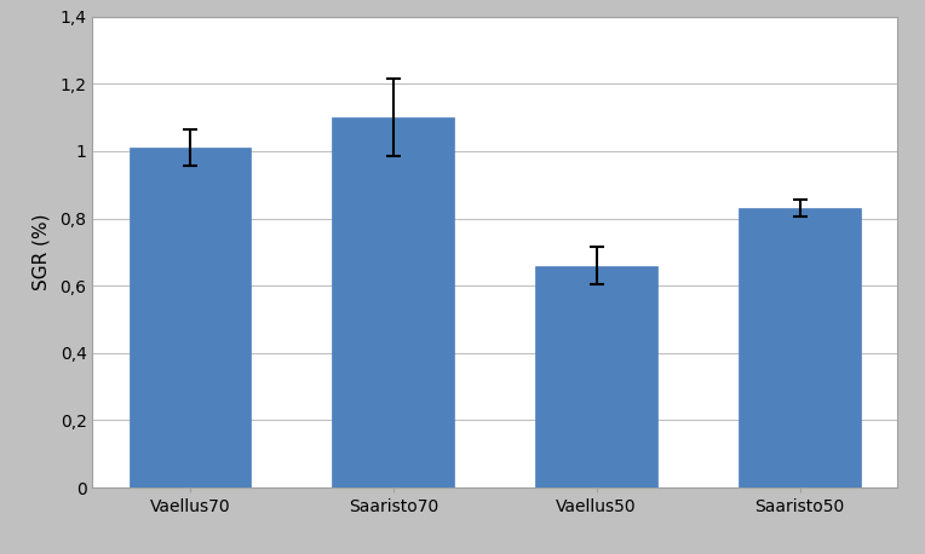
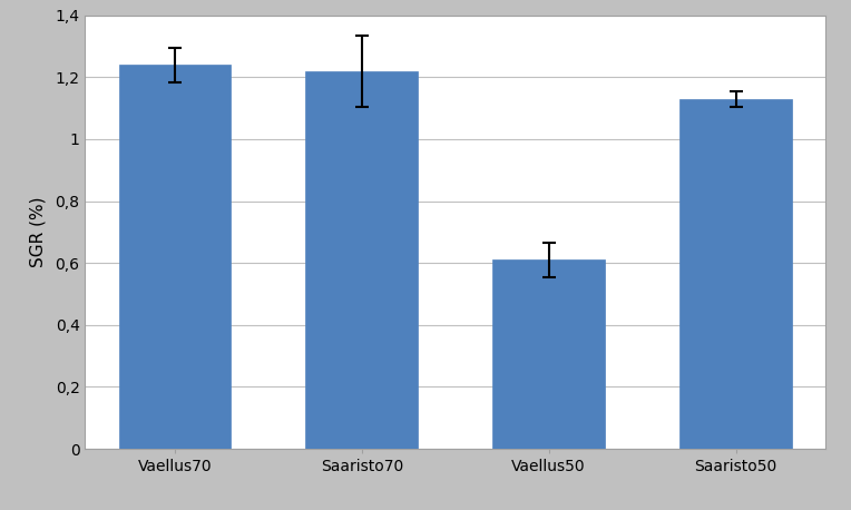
Vaellus70: 1,01 -> 1,24
Saaristo70: 1,10 -> 1,22
Vaellus50: 0,66 -> 0,61
Saaristo50: 0,83 -> 1,13
